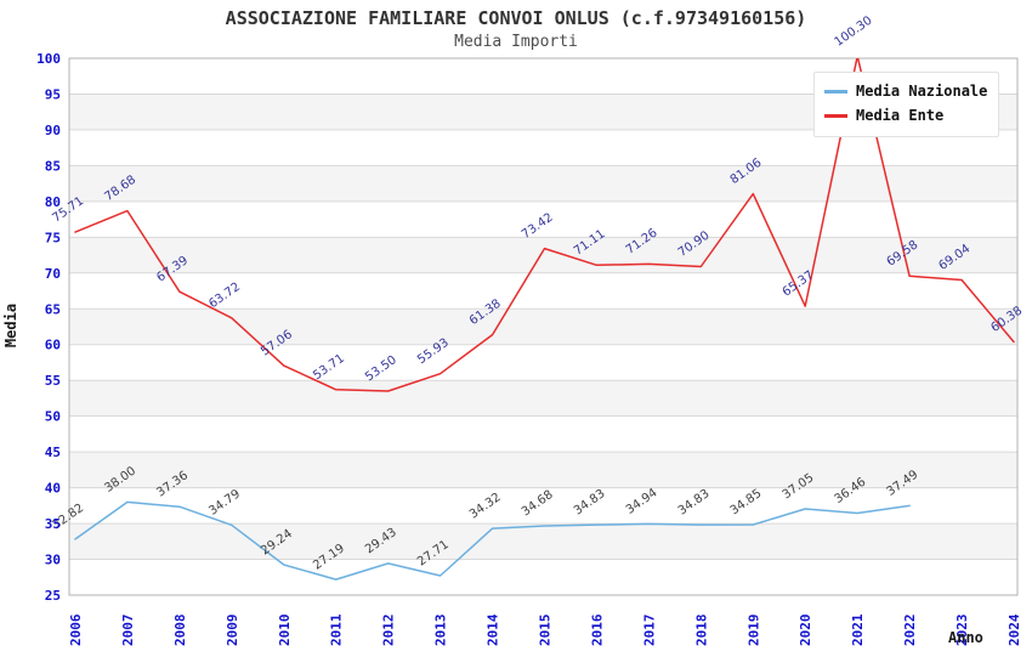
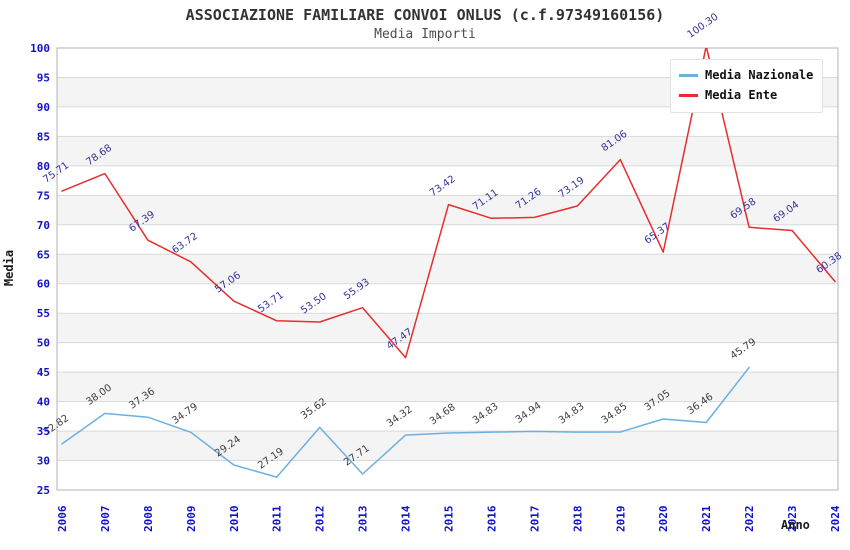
Media Nazionale/2012: 29.43 -> 35.62
Media Ente/2014: 61.38 -> 47.47
Media Ente/2018: 70.90 -> 73.19
Media Nazionale/2022: 37.49 -> 45.79
